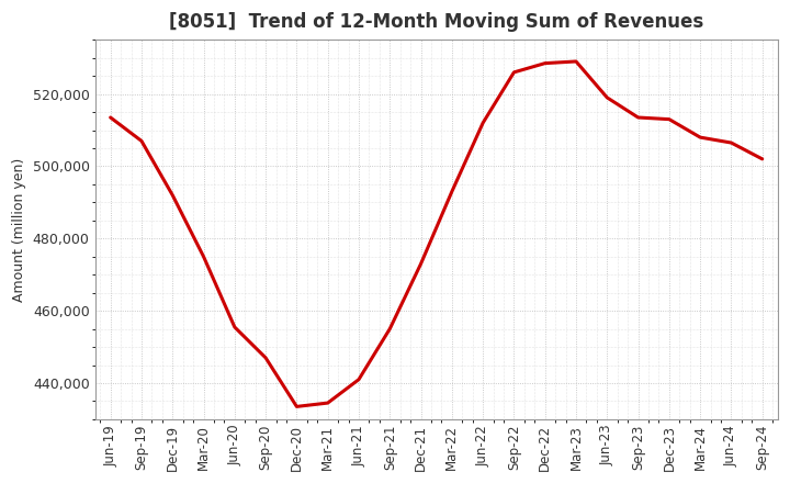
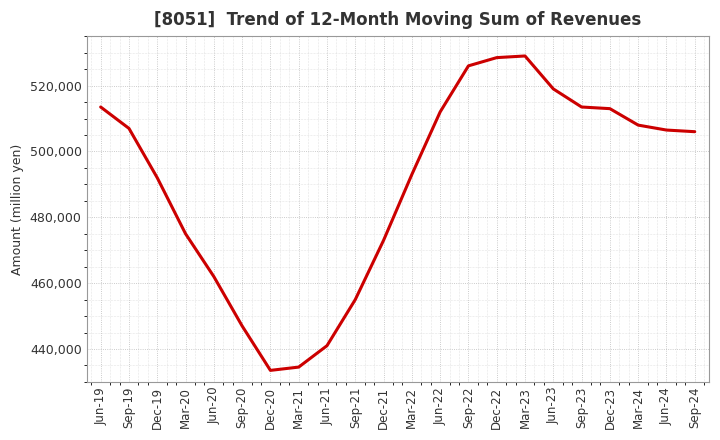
Jun-20: 455,500 -> 462,000
Sep-24: 502,000 -> 506,000
